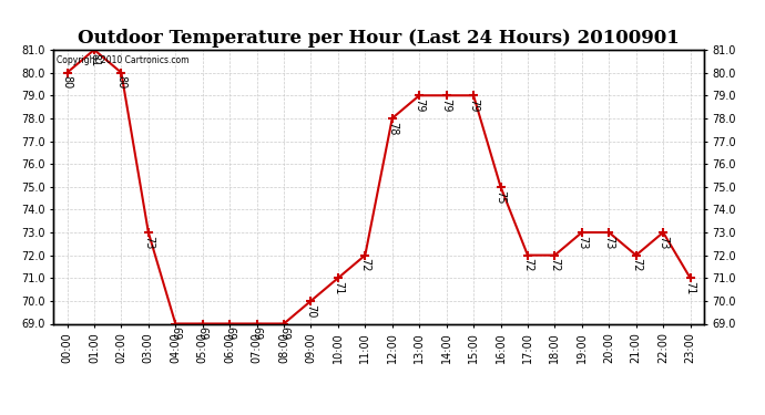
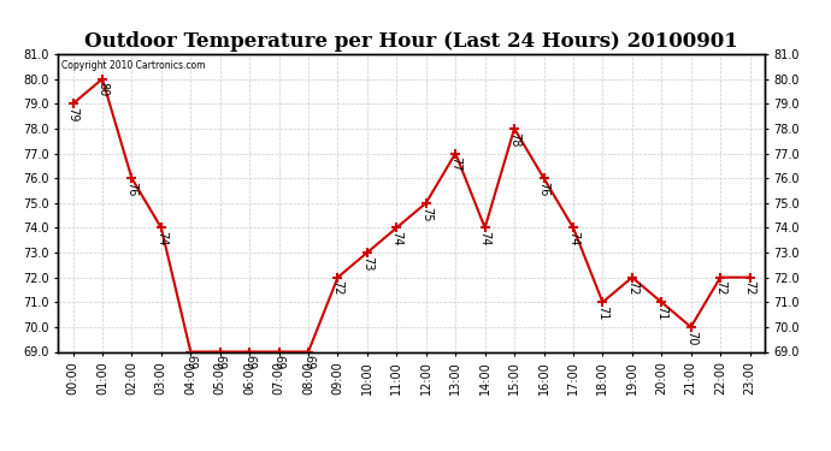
00:00: 80 -> 79
01:00: 81 -> 80
02:00: 80 -> 76
03:00: 73 -> 74
09:00: 70 -> 72
10:00: 71 -> 73
11:00: 72 -> 74
12:00: 78 -> 75
13:00: 79 -> 77
14:00: 79 -> 74
15:00: 79 -> 78
16:00: 75 -> 76
17:00: 72 -> 74
18:00: 72 -> 71
19:00: 73 -> 72
20:00: 73 -> 71
21:00: 72 -> 70
22:00: 73 -> 72
23:00: 71 -> 72
